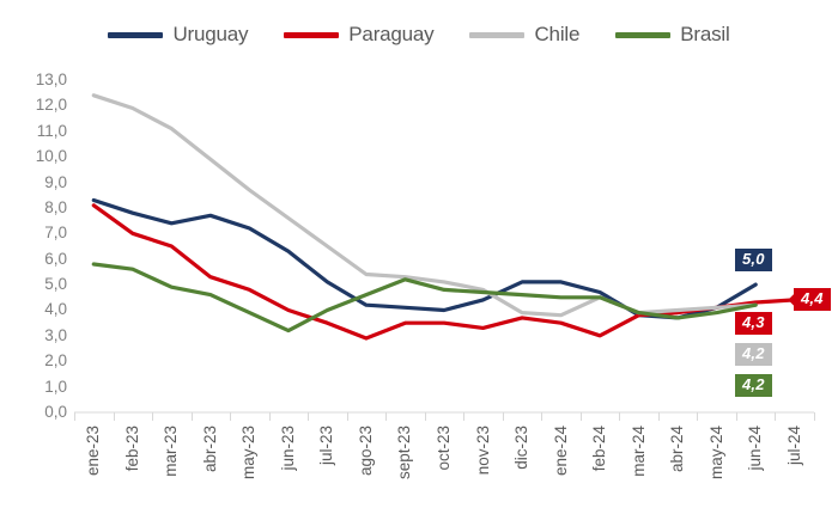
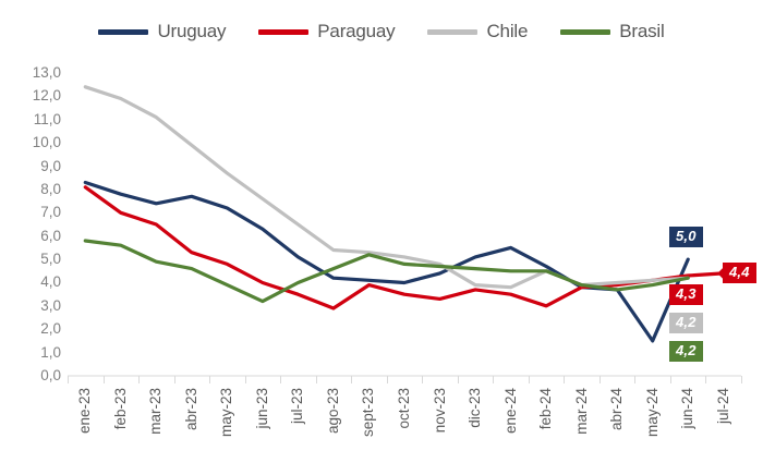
Paraguay/sept-23: 3,5 -> 3,9
Uruguay/ene-24: 5,1 -> 5,5
Uruguay/may-24: 4,1 -> 1,5
